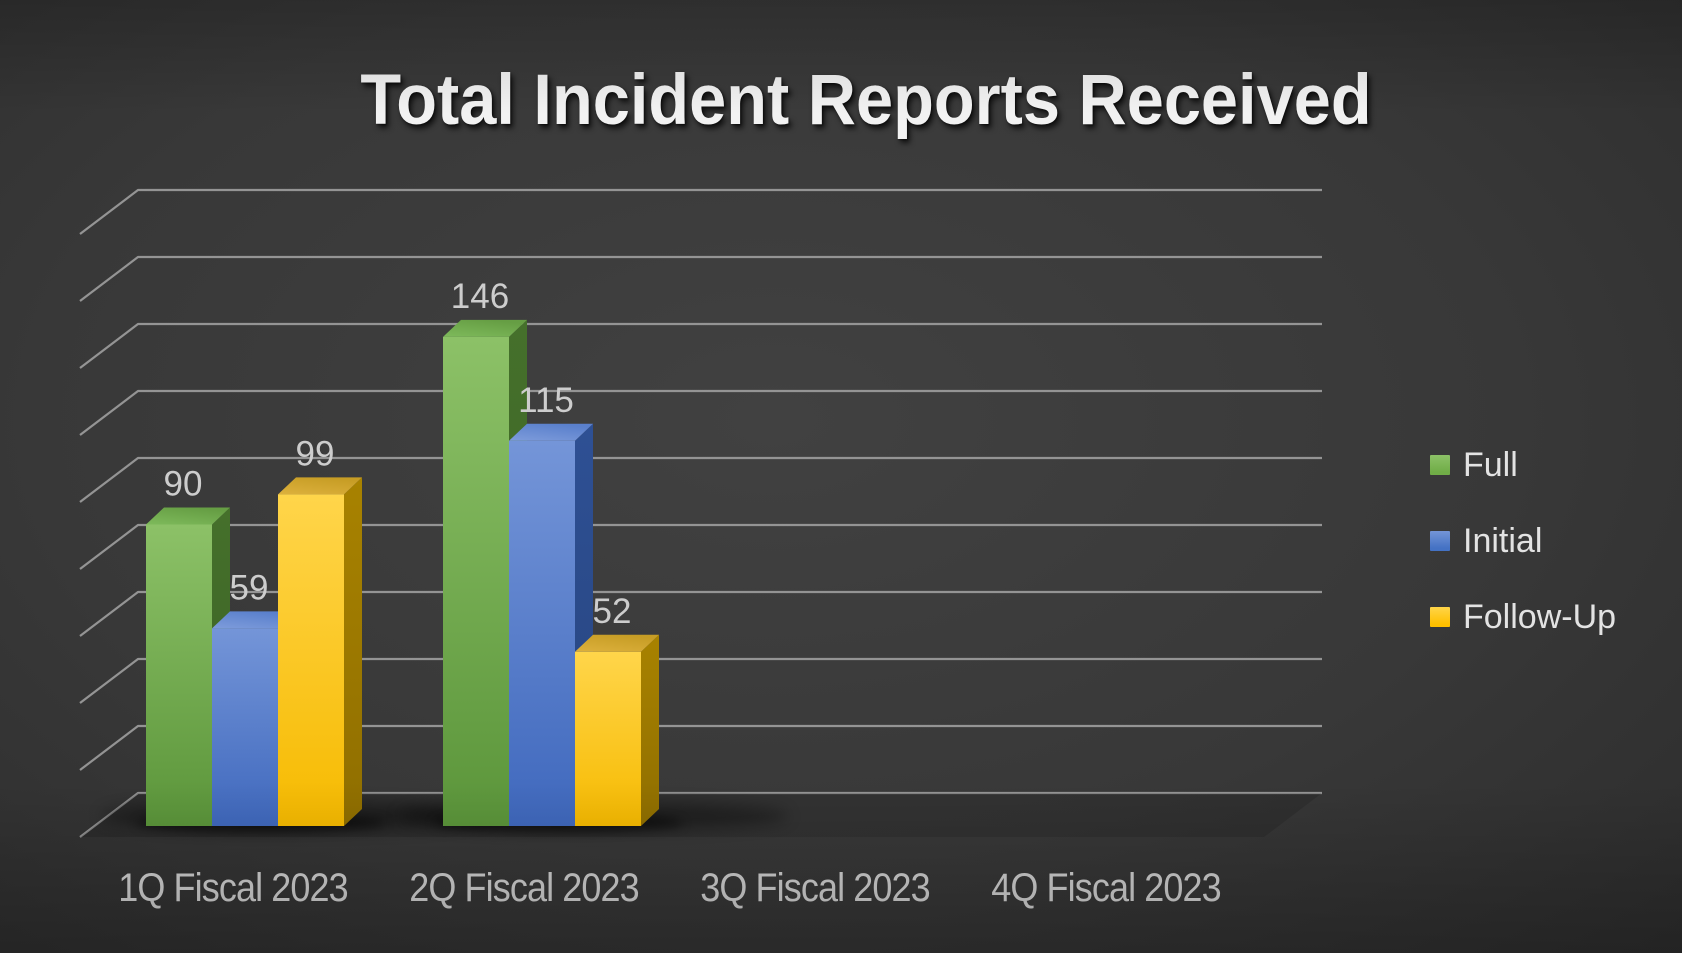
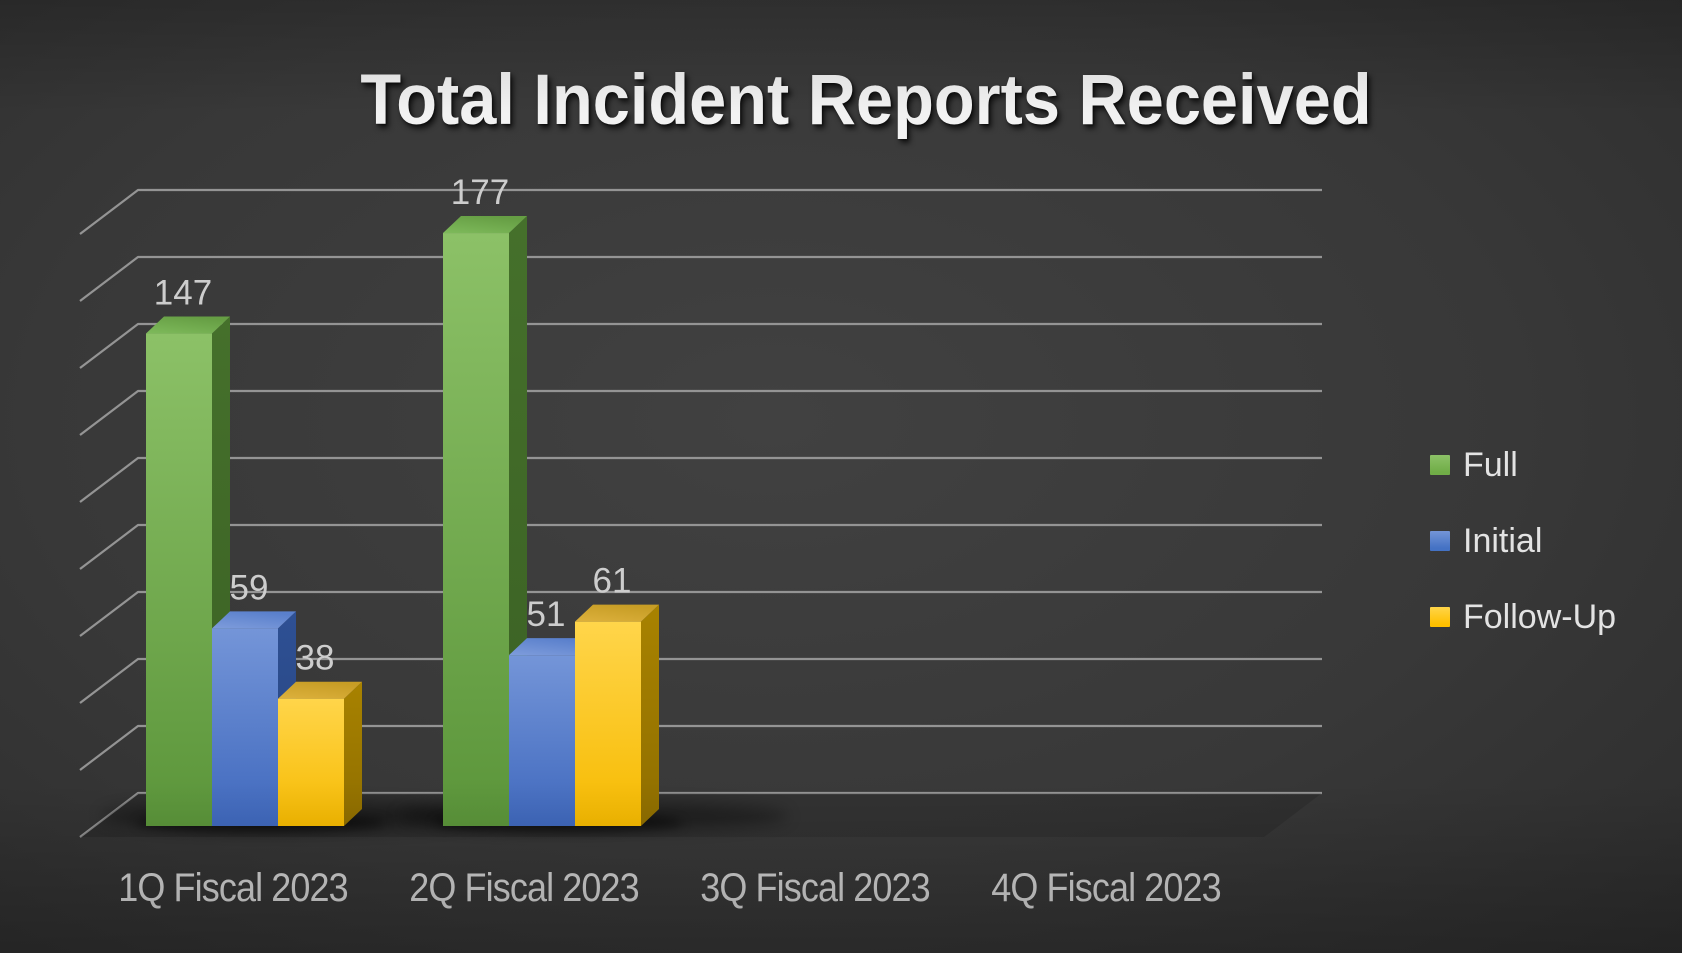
Full/1Q Fiscal 2023: 90 -> 147
Follow-Up/1Q Fiscal 2023: 99 -> 38
Full/2Q Fiscal 2023: 146 -> 177
Initial/2Q Fiscal 2023: 115 -> 51
Follow-Up/2Q Fiscal 2023: 52 -> 61
